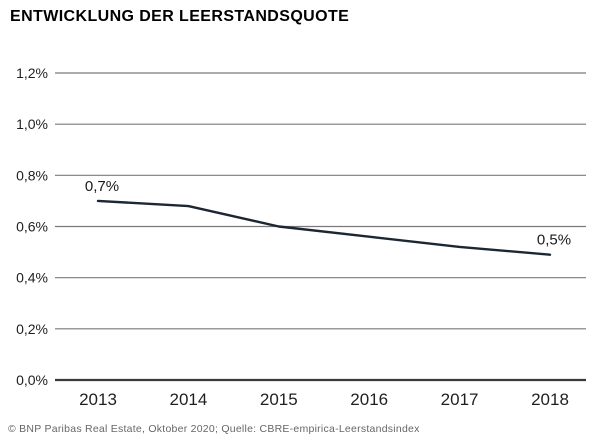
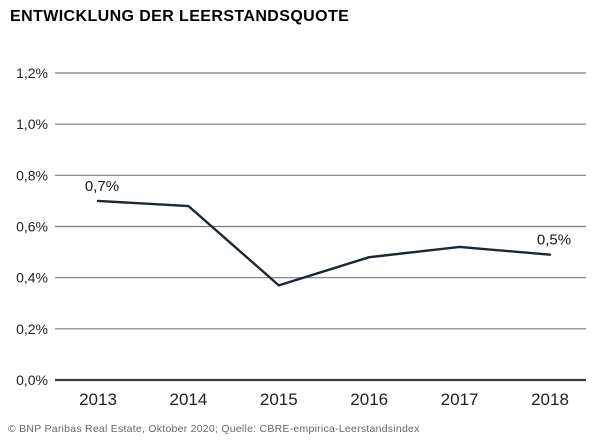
2015: 0,60% -> 0,37%
2016: 0,56% -> 0,48%
